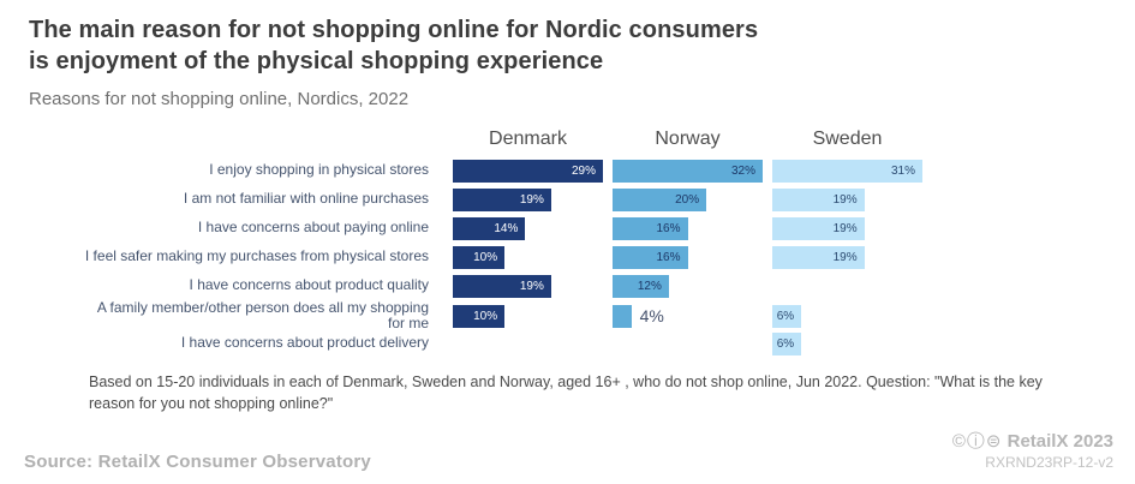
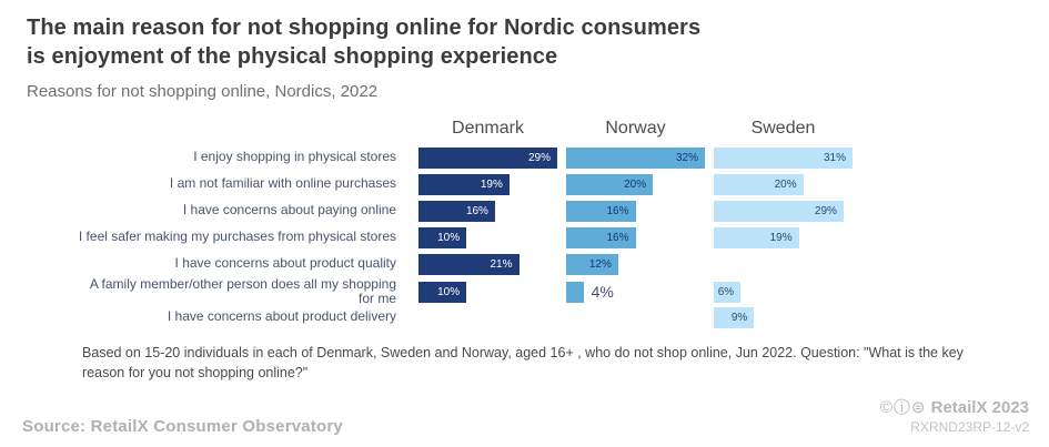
Sweden/I am not familiar with online purchases: 19% -> 20%
Denmark/I have concerns about paying online: 14% -> 16%
Sweden/I have concerns about paying online: 19% -> 29%
Denmark/I have concerns about product quality: 19% -> 21%
Sweden/I have concerns about product delivery: 6% -> 9%
